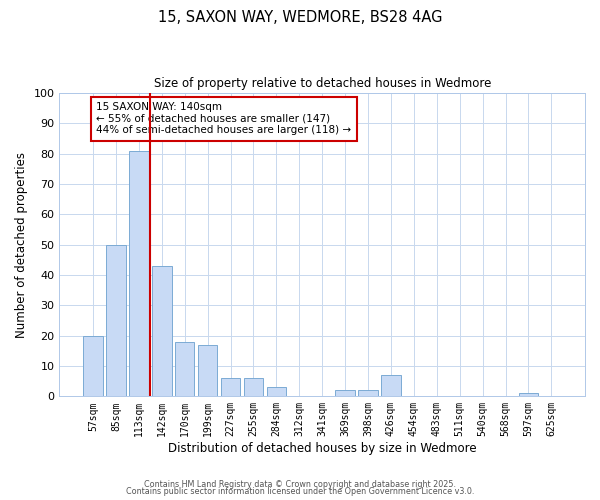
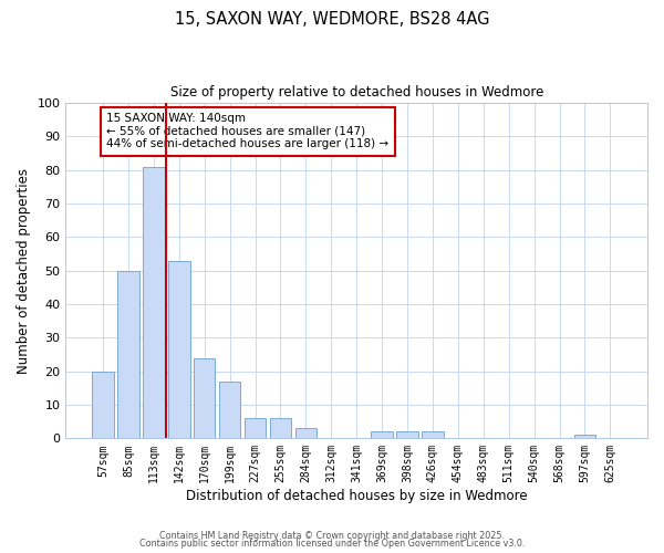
142sqm: 43 -> 53
170sqm: 18 -> 24
426sqm: 7 -> 2
